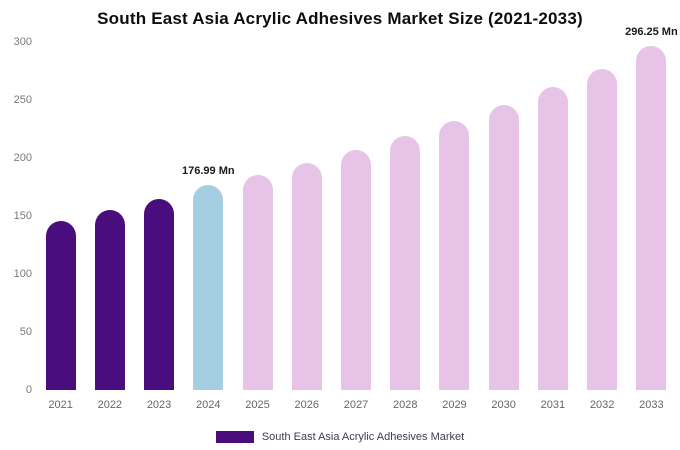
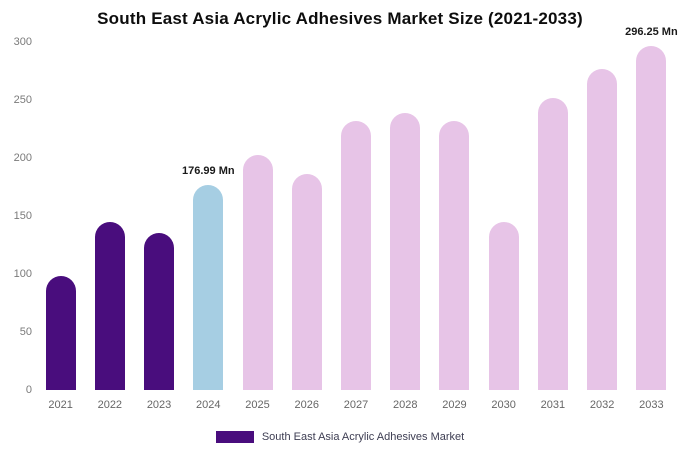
2021: 146 -> 98
2022: 155 -> 145
2023: 165 -> 135
2025: 185 -> 203
2026: 196 -> 186
2027: 207 -> 232
2028: 219 -> 239
2030: 246 -> 145
2031: 261 -> 252
